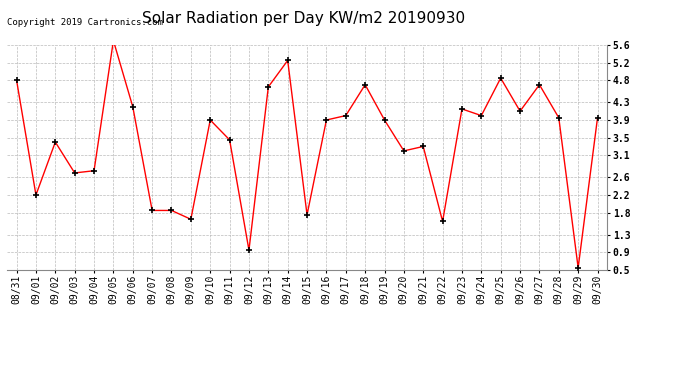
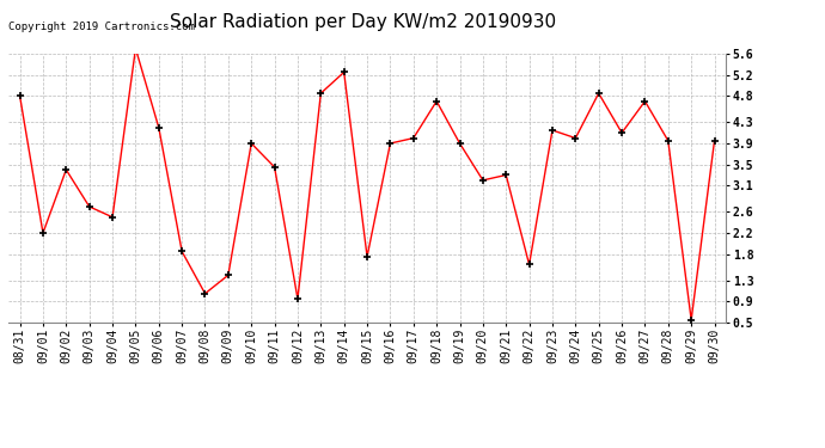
09/04: 2.75 -> 2.50
09/08: 1.85 -> 1.05
09/09: 1.65 -> 1.40
09/13: 4.65 -> 4.85
